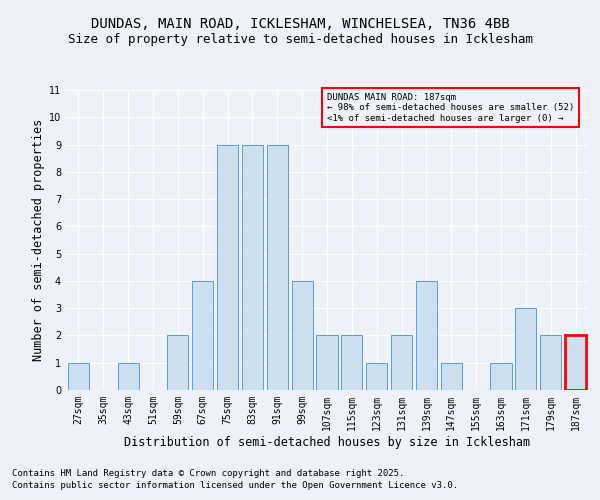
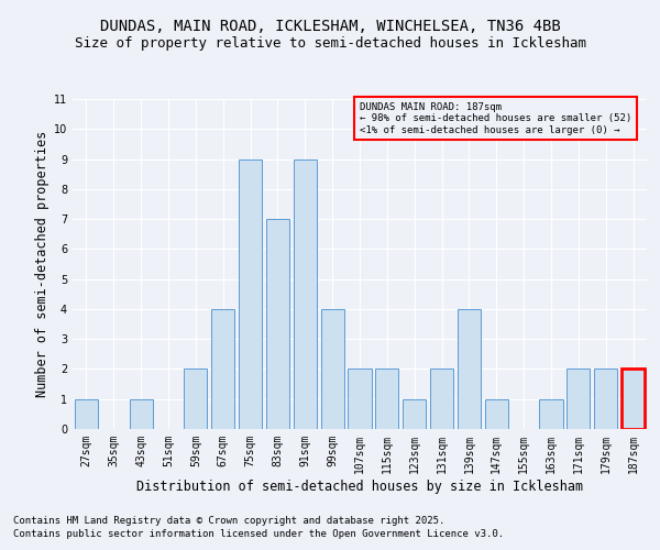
83sqm: 9 -> 7
171sqm: 3 -> 2
